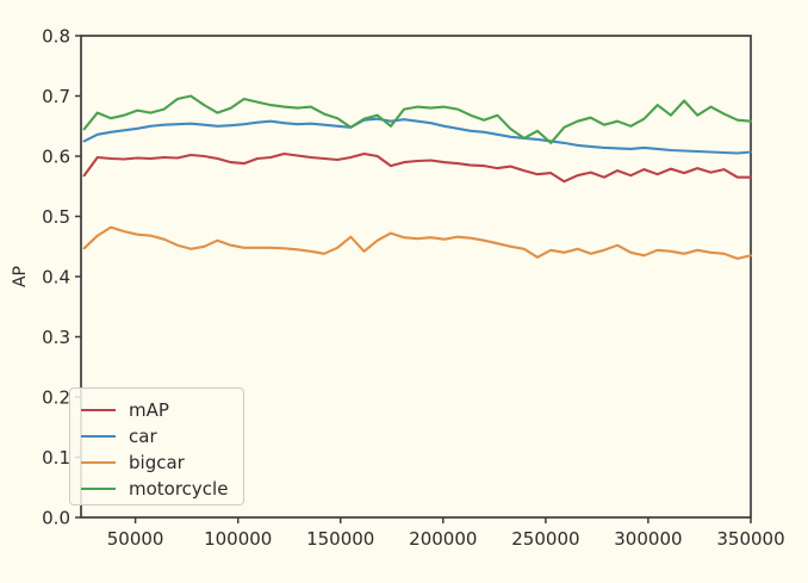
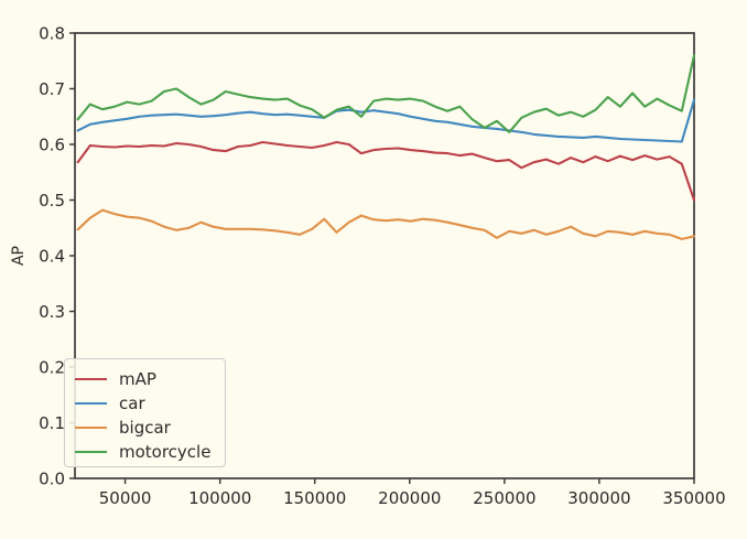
mAP/350000: 0.56 -> 0.50
car/350000: 0.61 -> 0.68
motorcycle/350000: 0.66 -> 0.76
